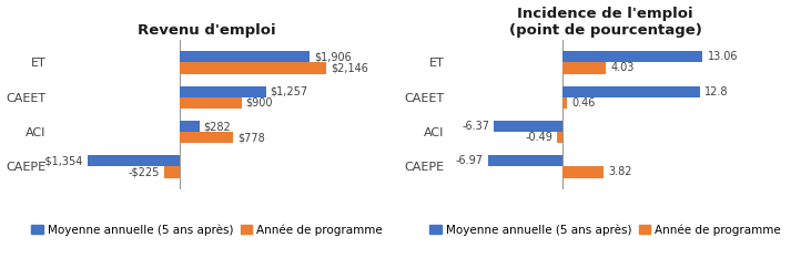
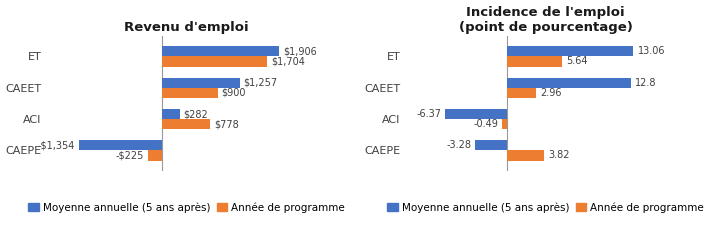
Revenu d'emploi/Année de programme/ET: $2,146 -> $1,704
Incidence de l'emploi (point de pourcentage)/Année de programme/ET: 4.03 -> 5.64
Incidence de l'emploi (point de pourcentage)/Année de programme/CAEET: 0.46 -> 2.96
Incidence de l'emploi (point de pourcentage)/Moyenne annuelle (5 ans après)/CAEPE: -6.97 -> -3.28
